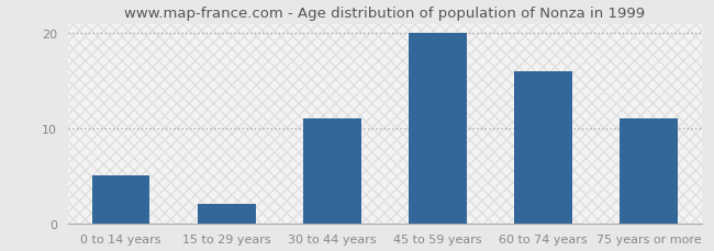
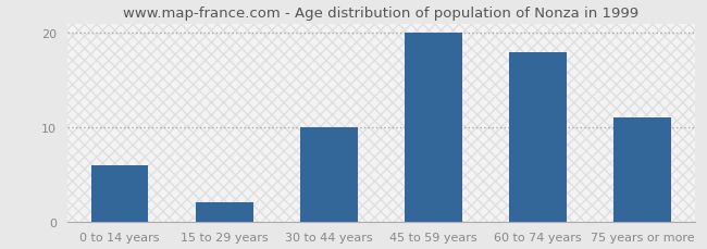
0 to 14 years: 5 -> 6
30 to 44 years: 11 -> 10
60 to 74 years: 16 -> 18
